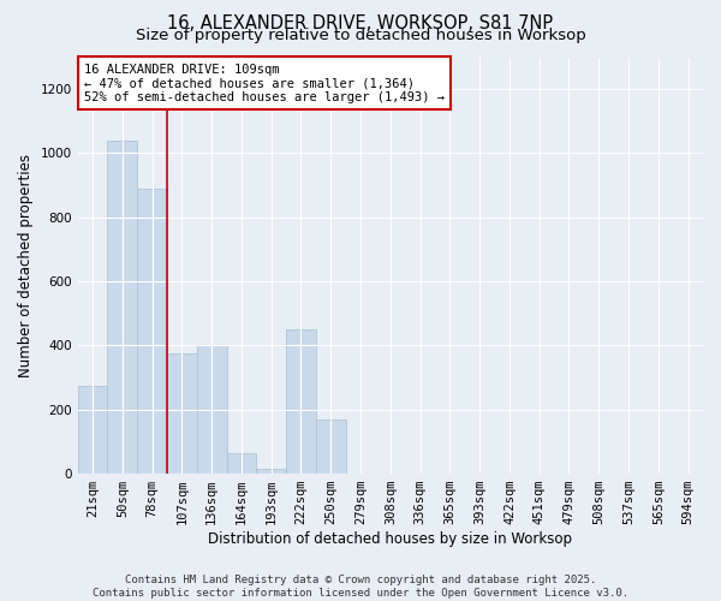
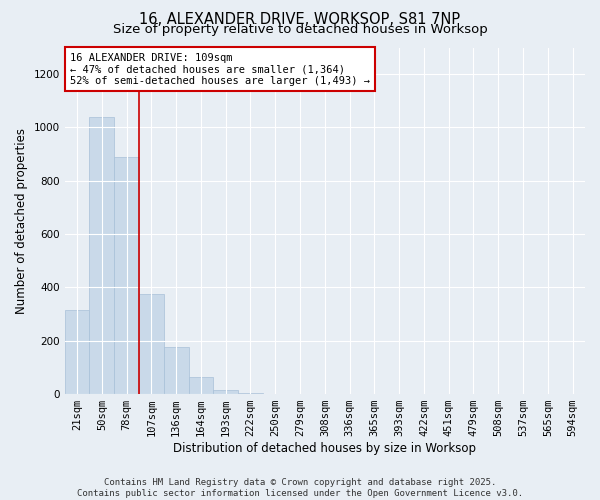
21sqm: 275 -> 315
136sqm: 400 -> 175
222sqm: 450 -> 5
250sqm: 170 -> 2
